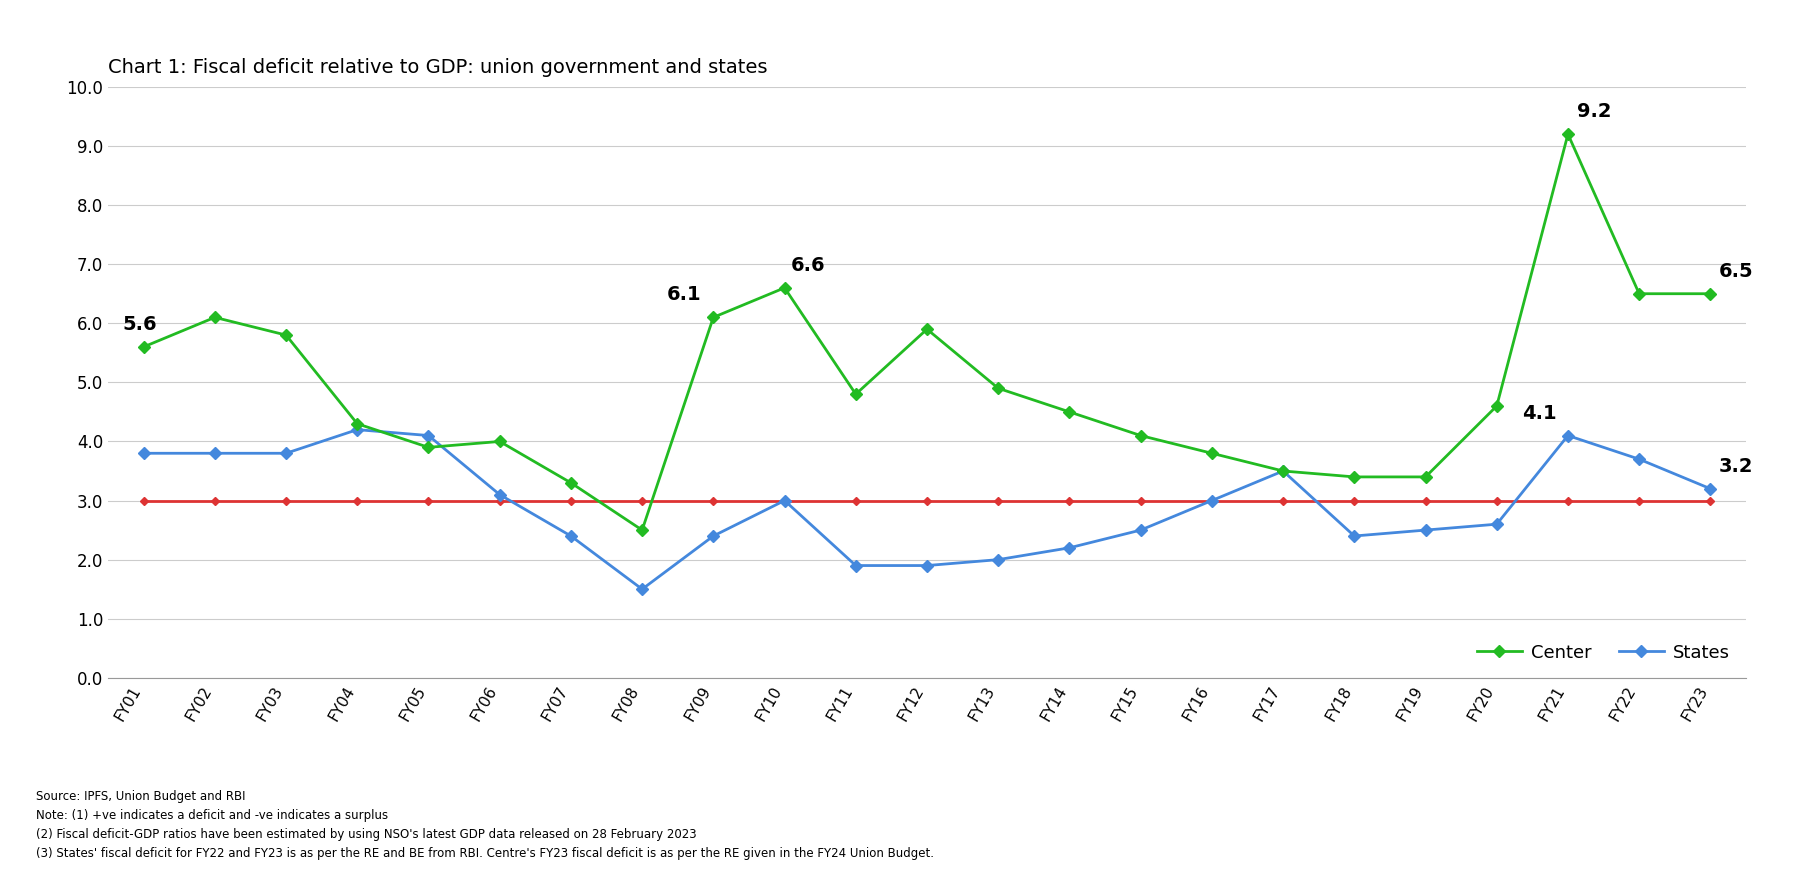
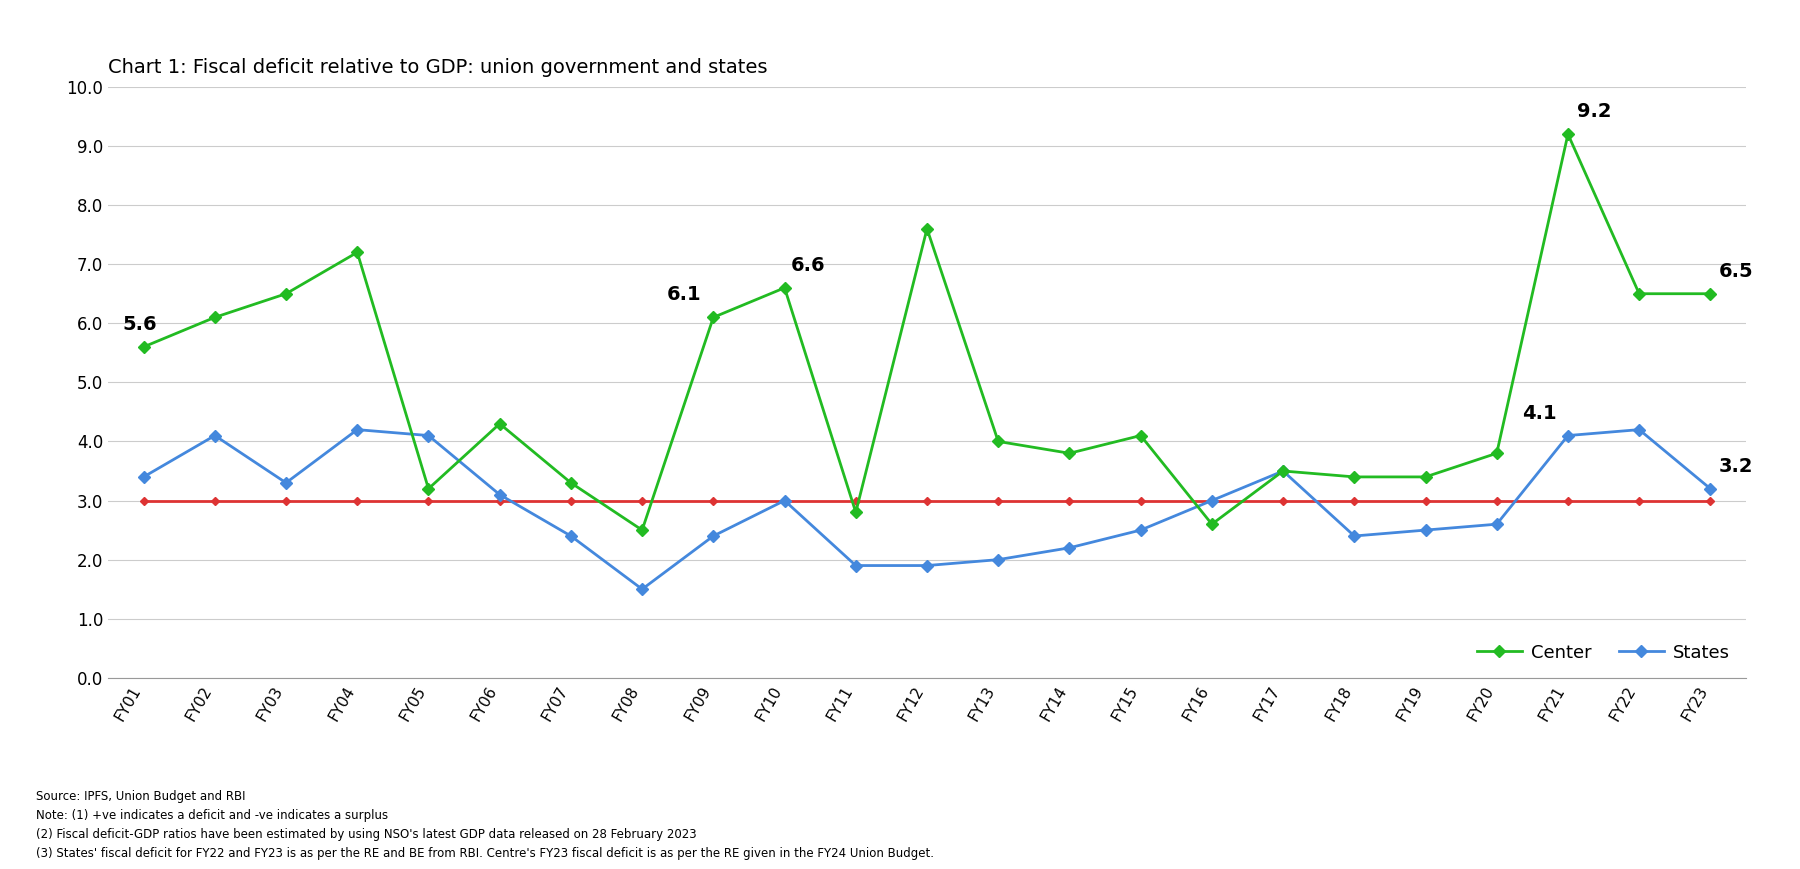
States/FY01: 3.8 -> 3.4
States/FY02: 3.8 -> 4.1
Center/FY03: 5.8 -> 6.5
States/FY03: 3.8 -> 3.3
Center/FY04: 4.3 -> 7.2
Center/FY05: 3.9 -> 3.2
Center/FY06: 4.0 -> 4.3
Center/FY11: 4.8 -> 2.8
Center/FY12: 5.9 -> 7.6
Center/FY13: 4.9 -> 4.0
Center/FY14: 4.5 -> 3.8
Center/FY16: 3.8 -> 2.6
Center/FY20: 4.6 -> 3.8
States/FY22: 3.7 -> 4.2
